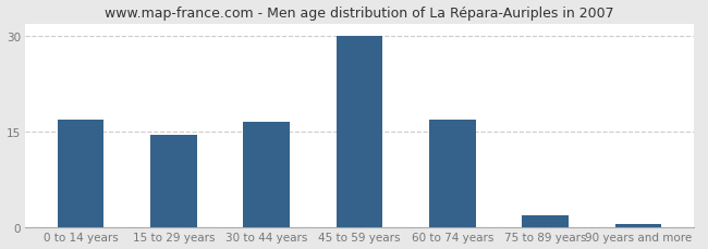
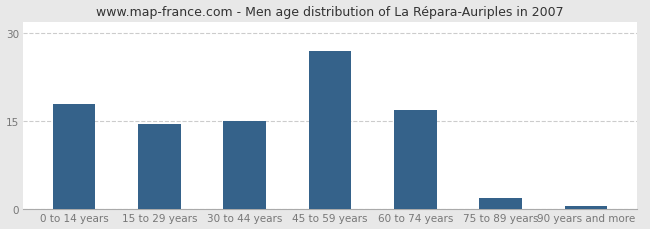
0 to 14 years: 17.0 -> 18.0
30 to 44 years: 16.5 -> 15.0
45 to 59 years: 30.0 -> 27.0
